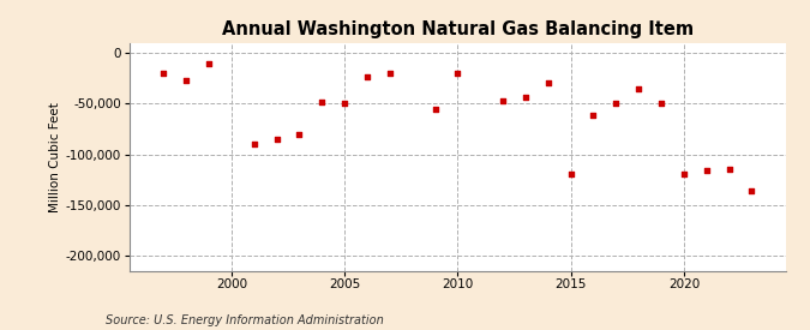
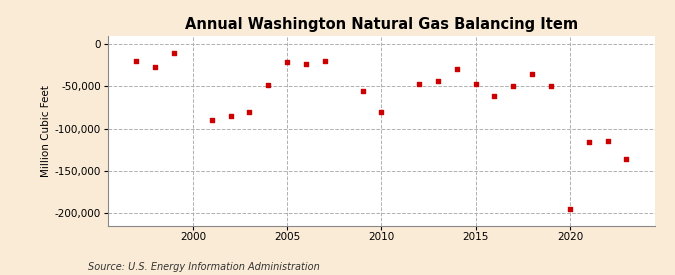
2005: -50,000 -> -21,000
2010: -20,000 -> -80,000
2015: -120,000 -> -47,000
2020: -120,000 -> -196,000
